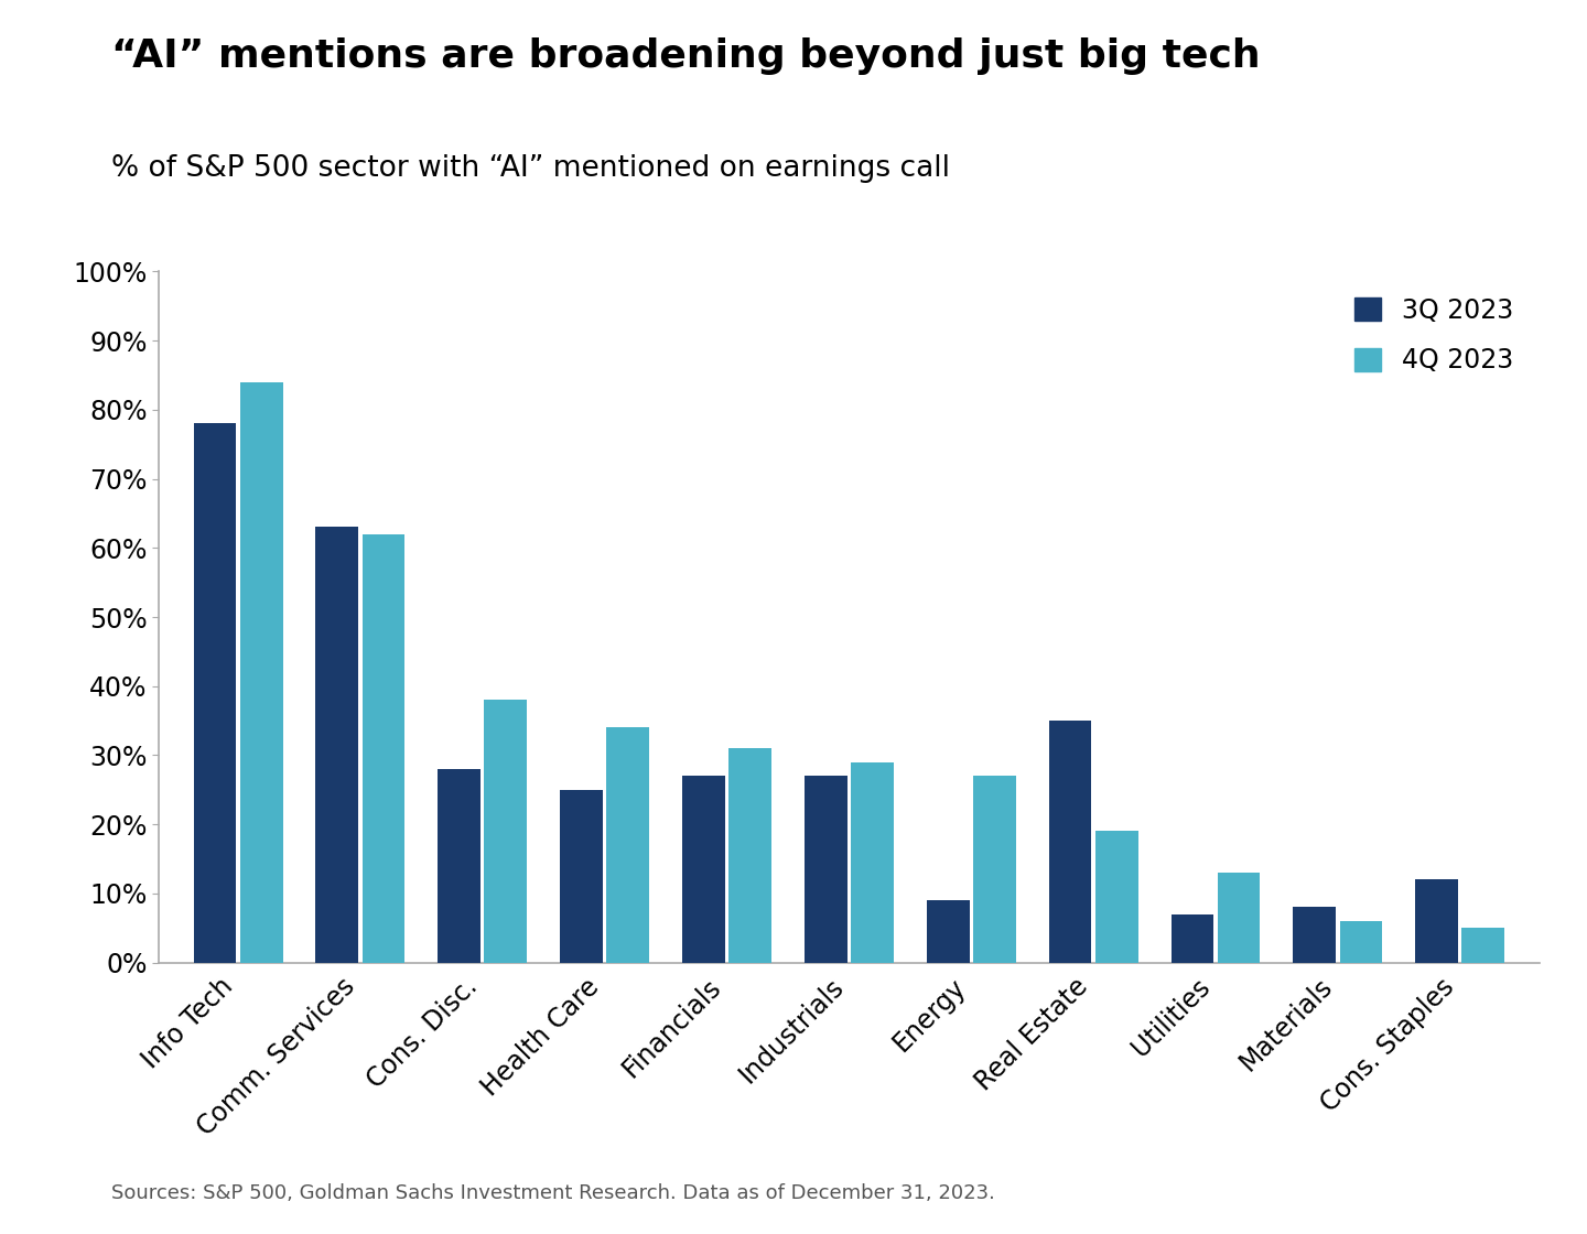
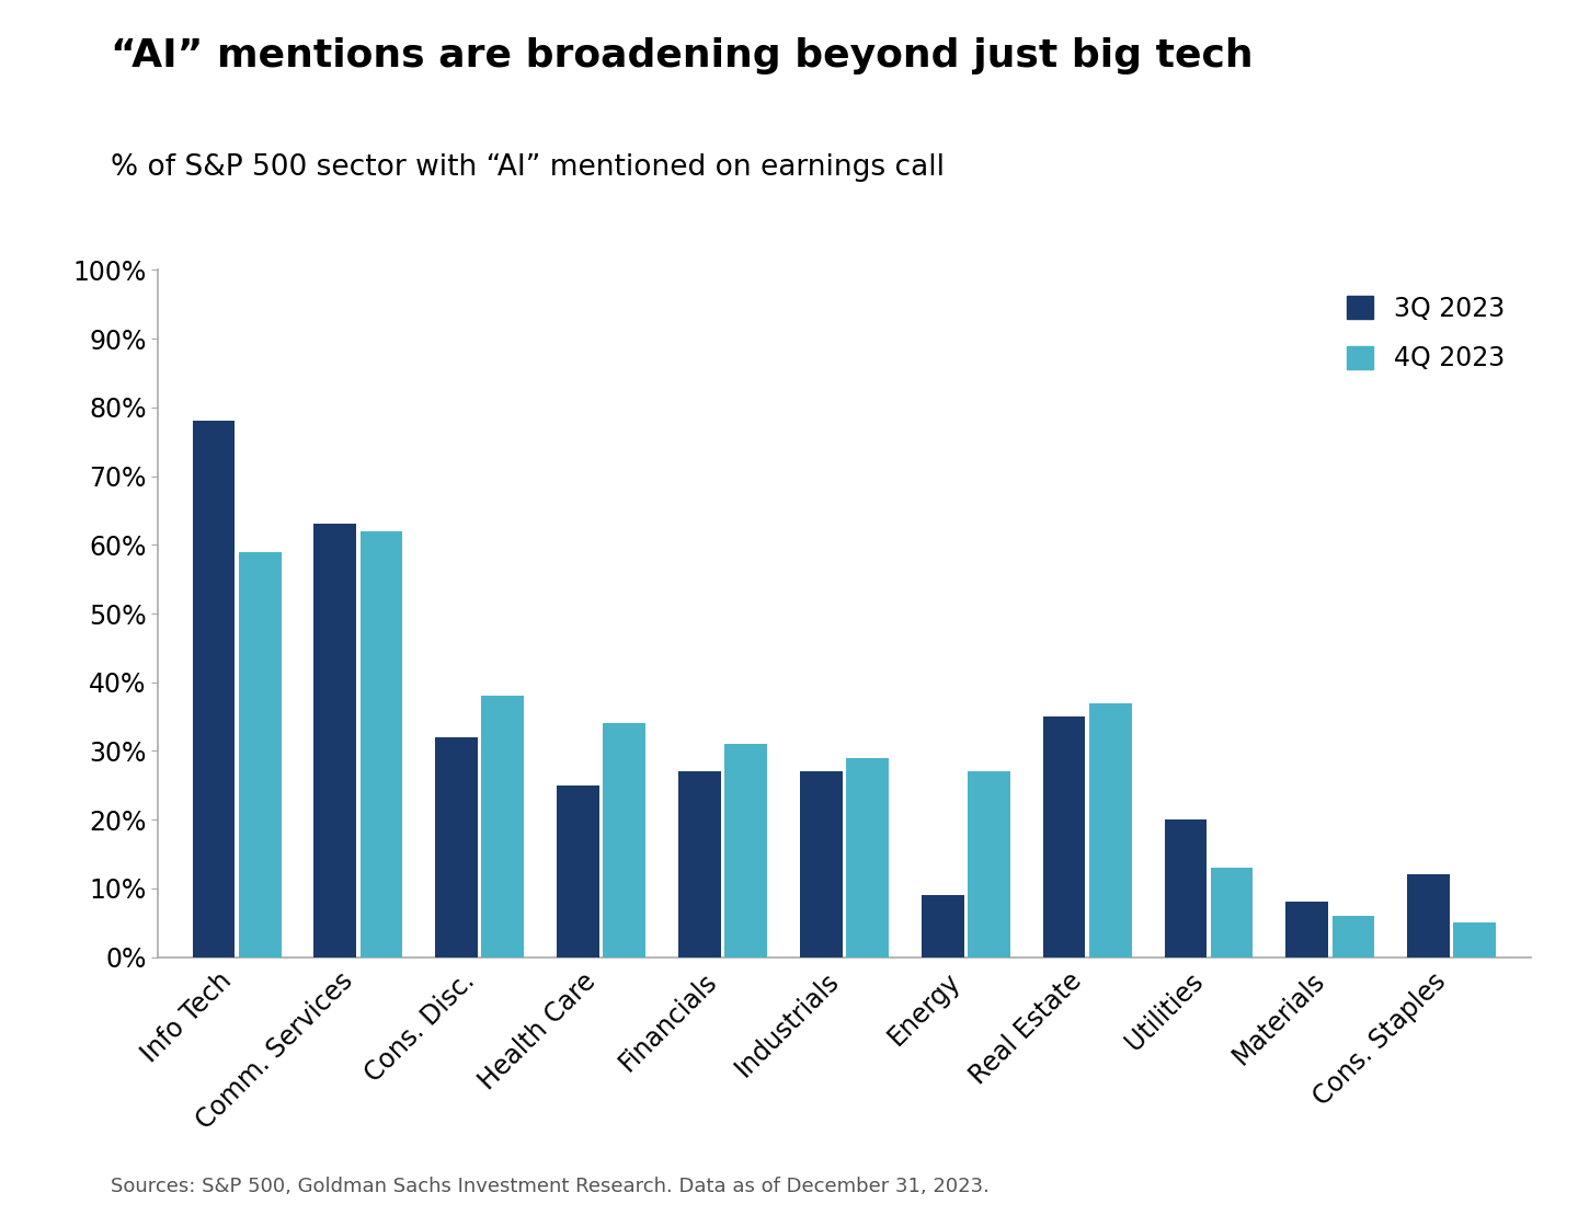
4Q 2023/Info Tech: 84% -> 59%
3Q 2023/Cons. Disc.: 28% -> 32%
4Q 2023/Real Estate: 19% -> 37%
3Q 2023/Utilities: 7% -> 20%
